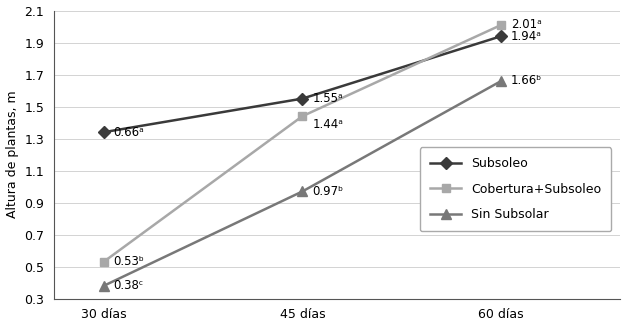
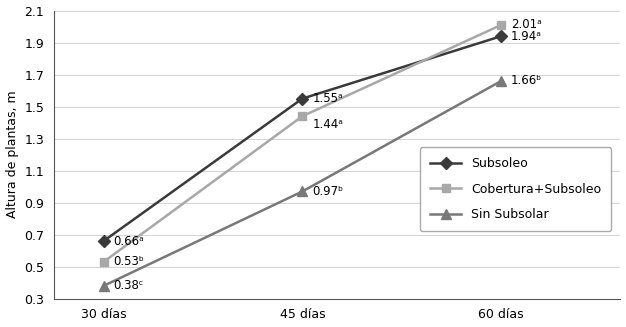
Subsoleo/30 días: 1.34 -> 0.66
